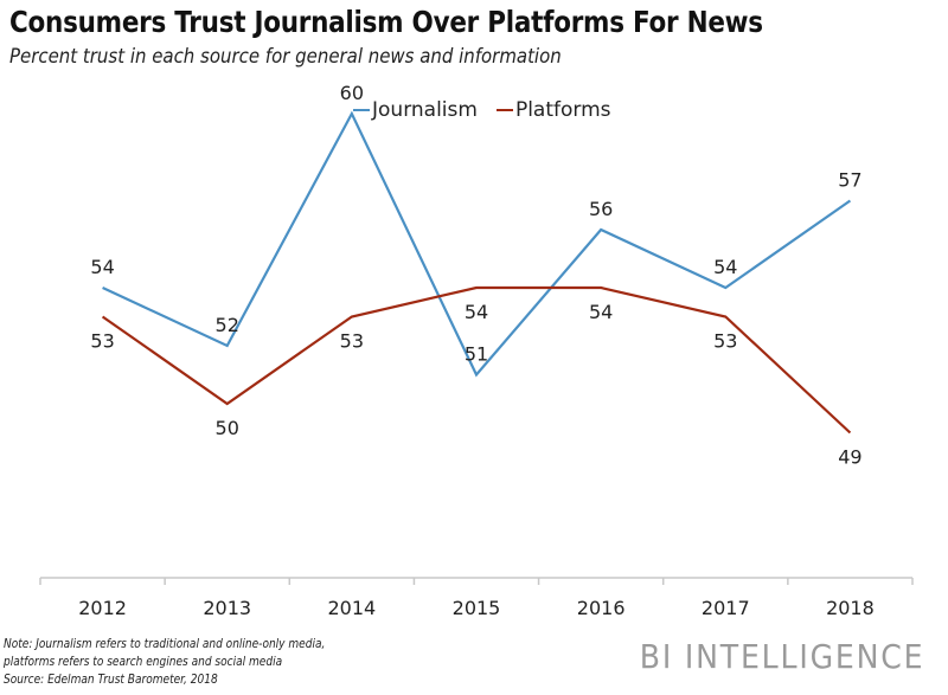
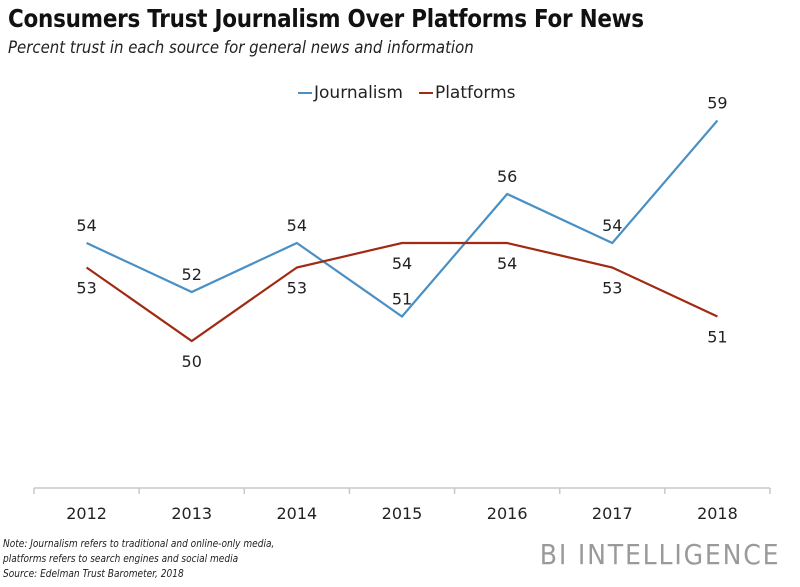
Journalism/2014: 60 -> 54
Journalism/2018: 57 -> 59
Platforms/2018: 49 -> 51
